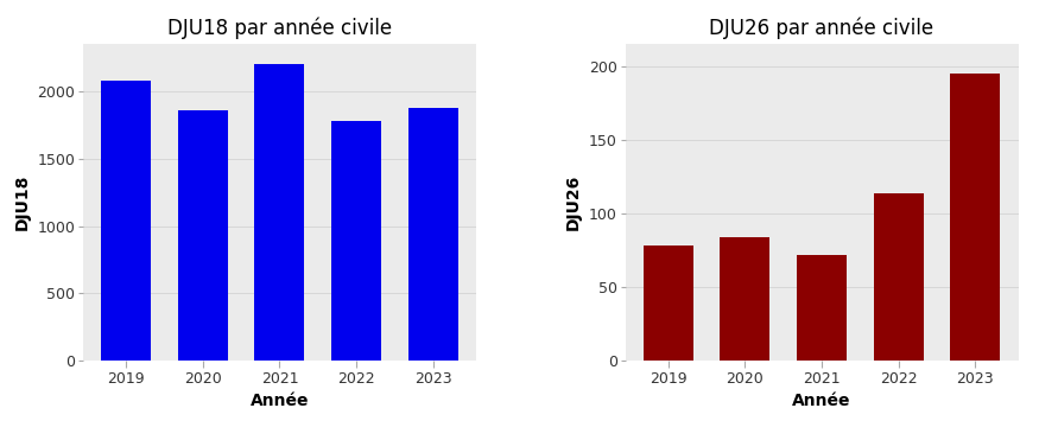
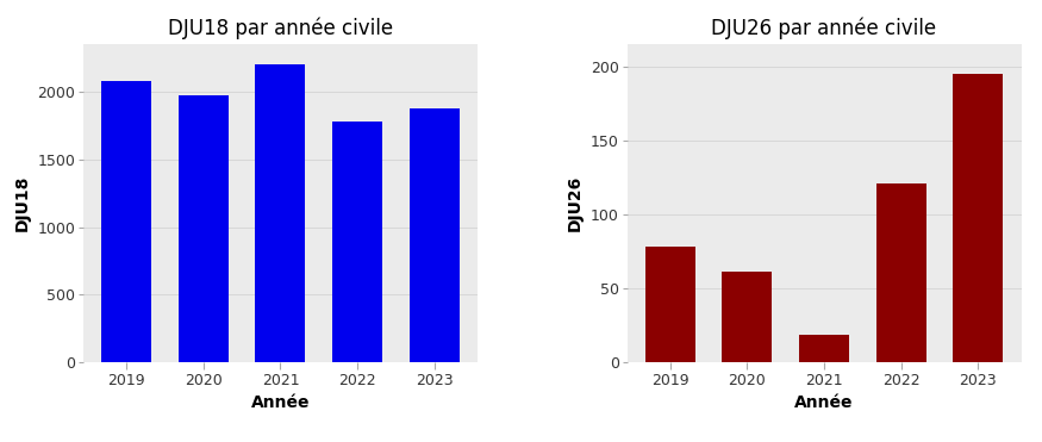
DJU18 par année civile/2020: 1860 -> 1980
DJU26 par année civile/2020: 84 -> 61
DJU26 par année civile/2021: 72 -> 19
DJU26 par année civile/2022: 114 -> 121
